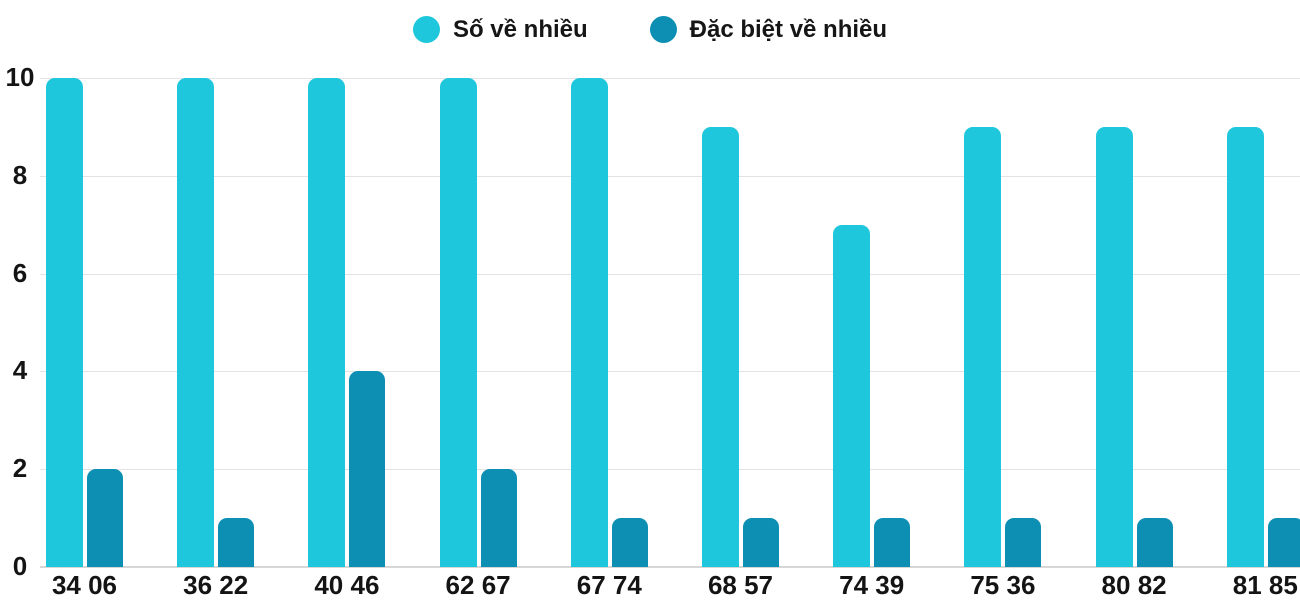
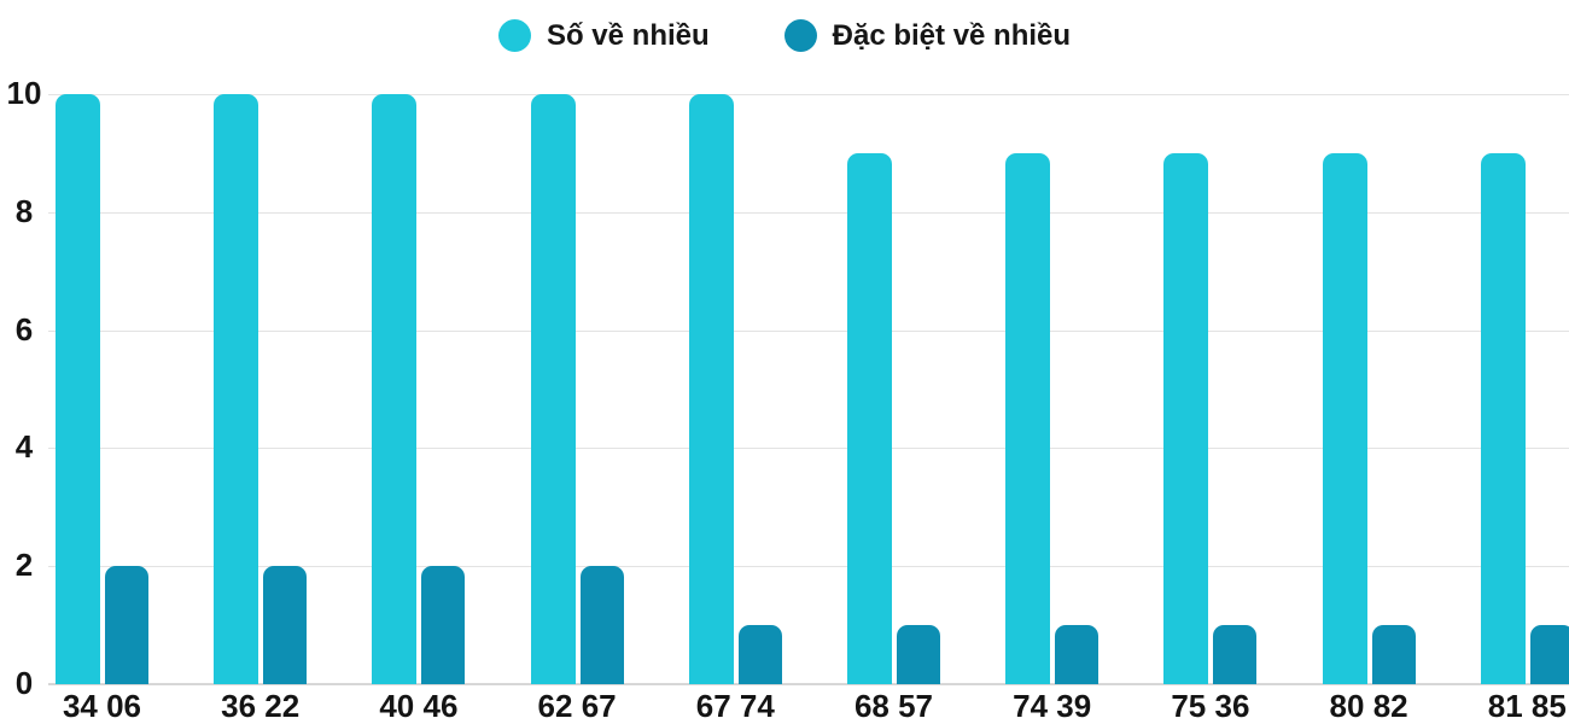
Đặc biệt về nhiều/36 22: 1 -> 2
Đặc biệt về nhiều/40 46: 4 -> 2
Số về nhiều/74 39: 7 -> 9
